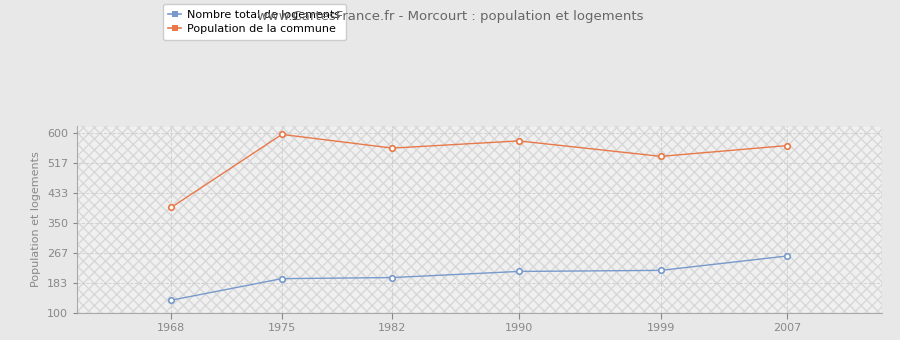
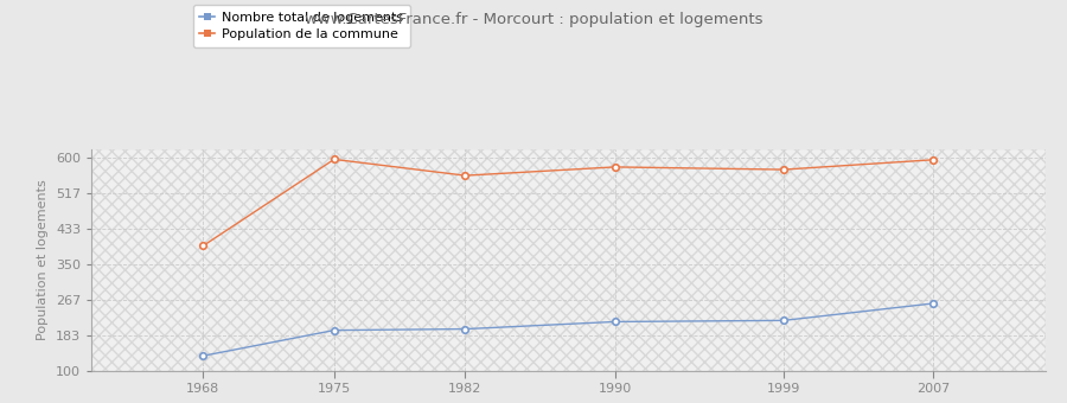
Population de la commune/1999: 535 -> 572
Population de la commune/2007: 565 -> 595
